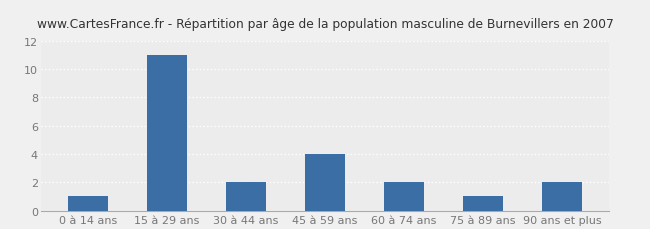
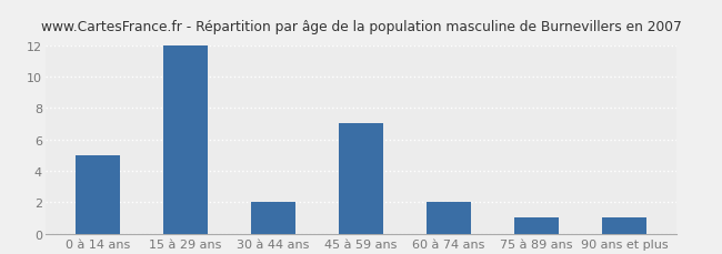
0 à 14 ans: 1 -> 5
15 à 29 ans: 11 -> 12
45 à 59 ans: 4 -> 7
90 ans et plus: 2 -> 1
